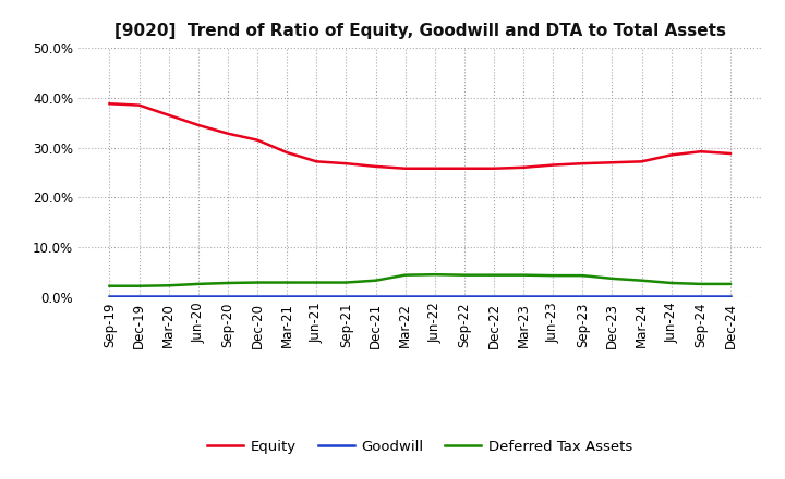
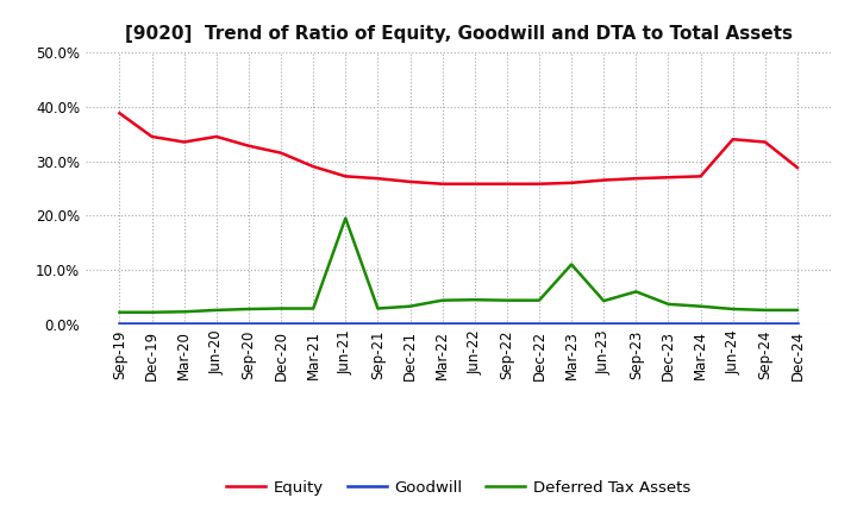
Equity/Dec-19: 38.5% -> 34.5%
Equity/Mar-20: 36.5% -> 33.5%
Deferred Tax Assets/Jun-21: 2.9% -> 19.5%
Deferred Tax Assets/Mar-23: 4.4% -> 11.0%
Deferred Tax Assets/Sep-23: 4.3% -> 6.0%
Equity/Jun-24: 28.5% -> 34.0%
Equity/Sep-24: 29.2% -> 33.5%
